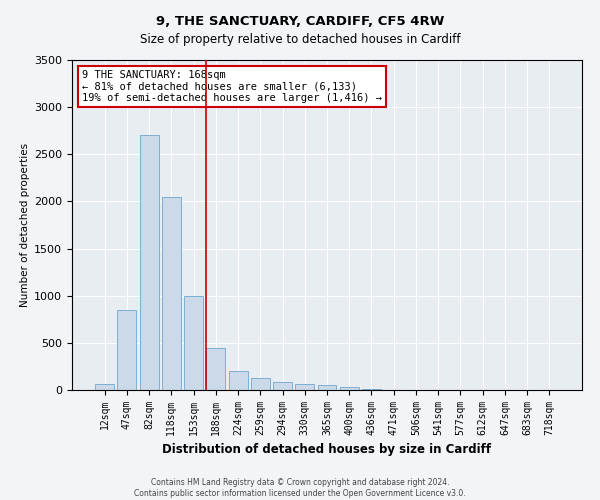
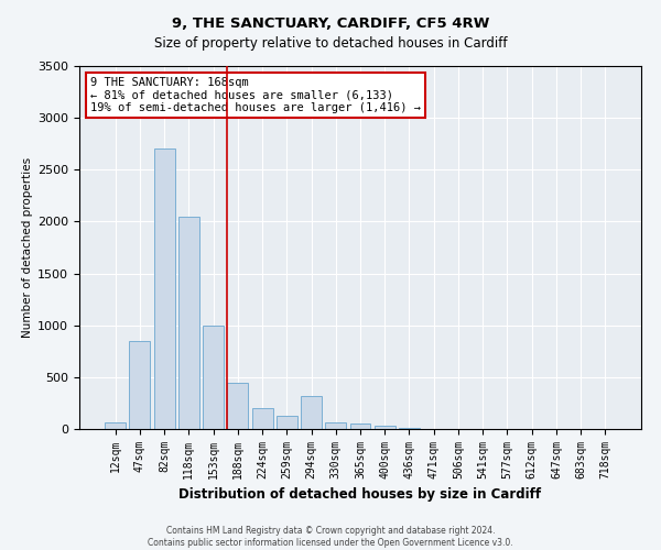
294sqm: 80 -> 320
